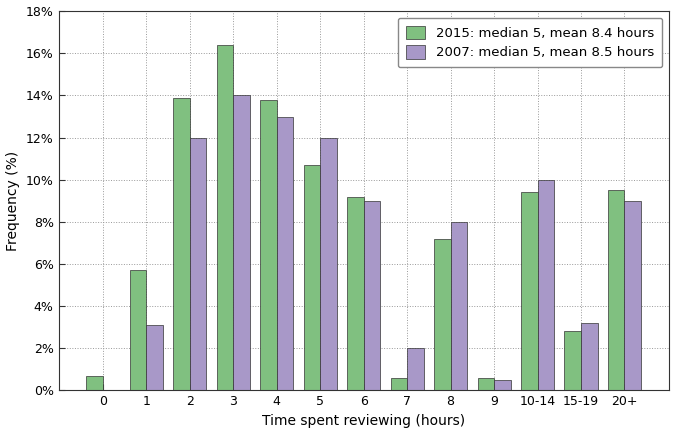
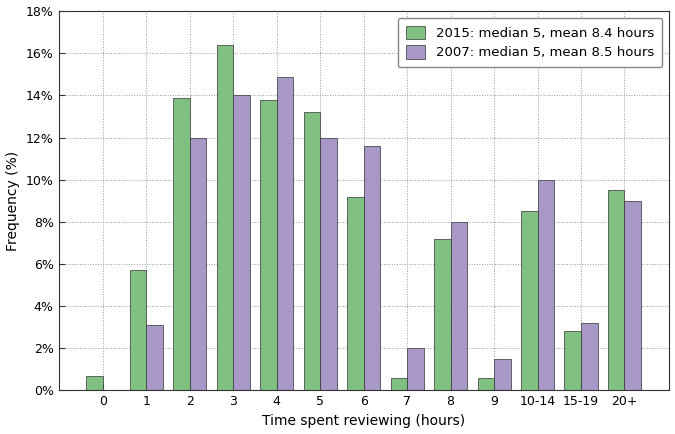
2007: median 5, mean 8.5 hours/4: 13.0% -> 14.9%
2015: median 5, mean 8.4 hours/5: 10.7% -> 13.2%
2007: median 5, mean 8.5 hours/6: 9.0% -> 11.6%
2007: median 5, mean 8.5 hours/9: 0.5% -> 1.5%
2015: median 5, mean 8.4 hours/10-14: 9.4% -> 8.5%
